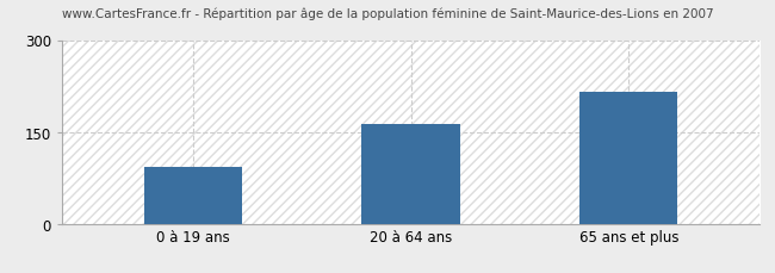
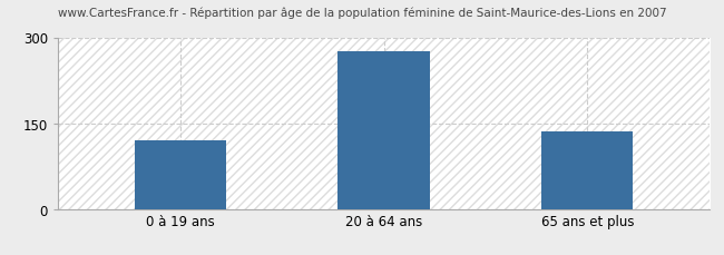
0 à 19 ans: 92 -> 120
20 à 64 ans: 162 -> 275
65 ans et plus: 216 -> 135
